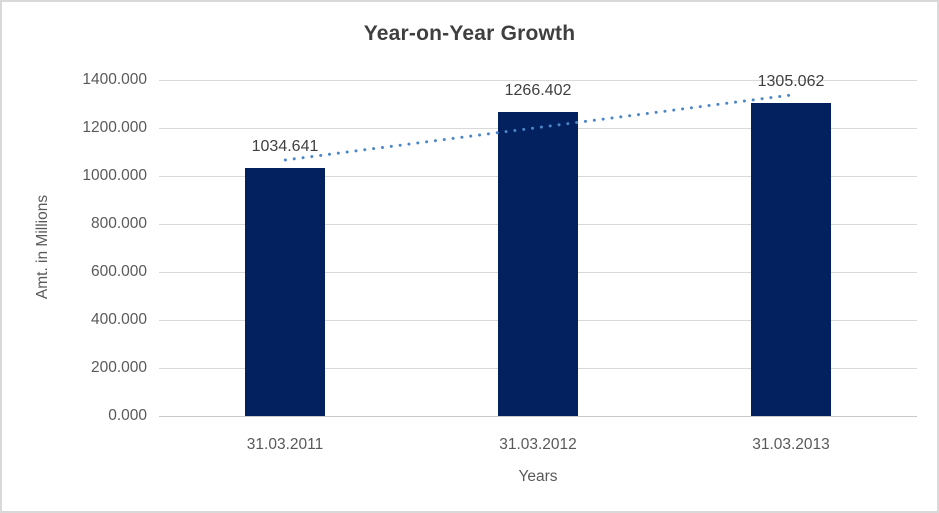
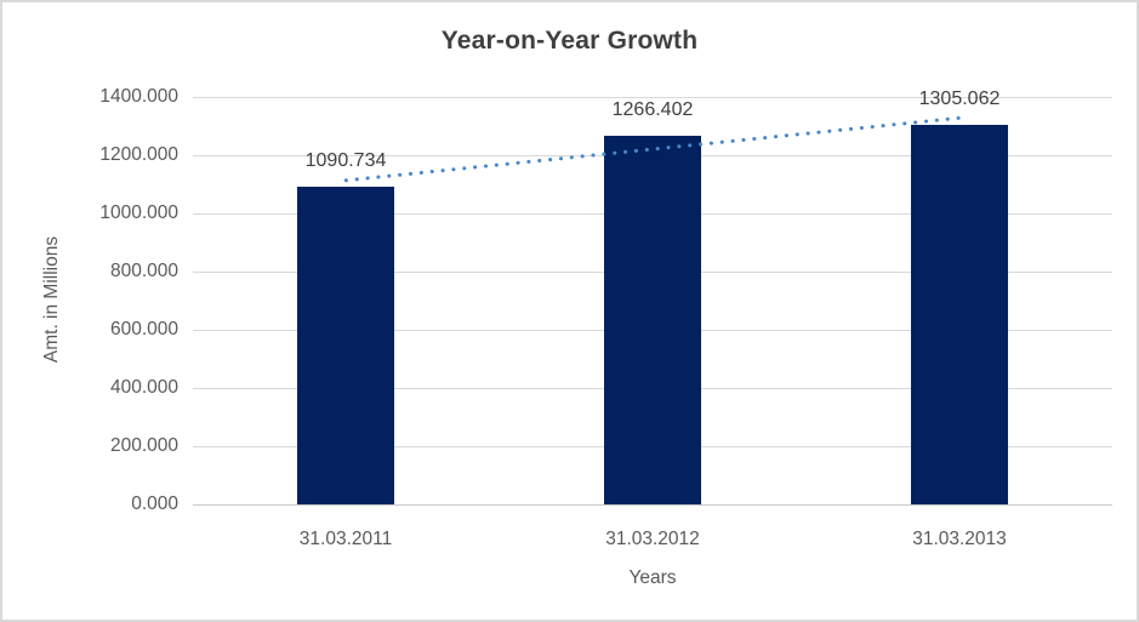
31.03.2011: 1034.641 -> 1090.734
